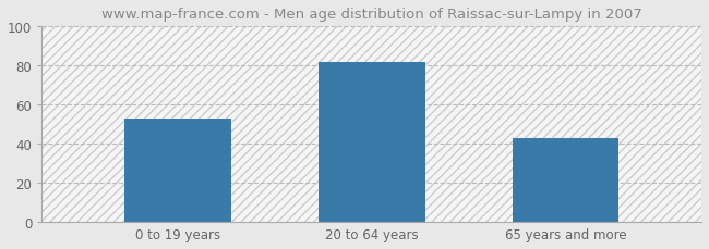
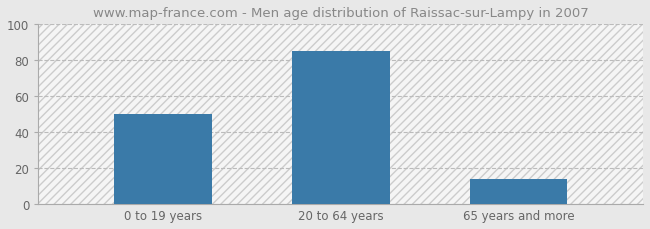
0 to 19 years: 53 -> 50
20 to 64 years: 82 -> 85
65 years and more: 43 -> 14
